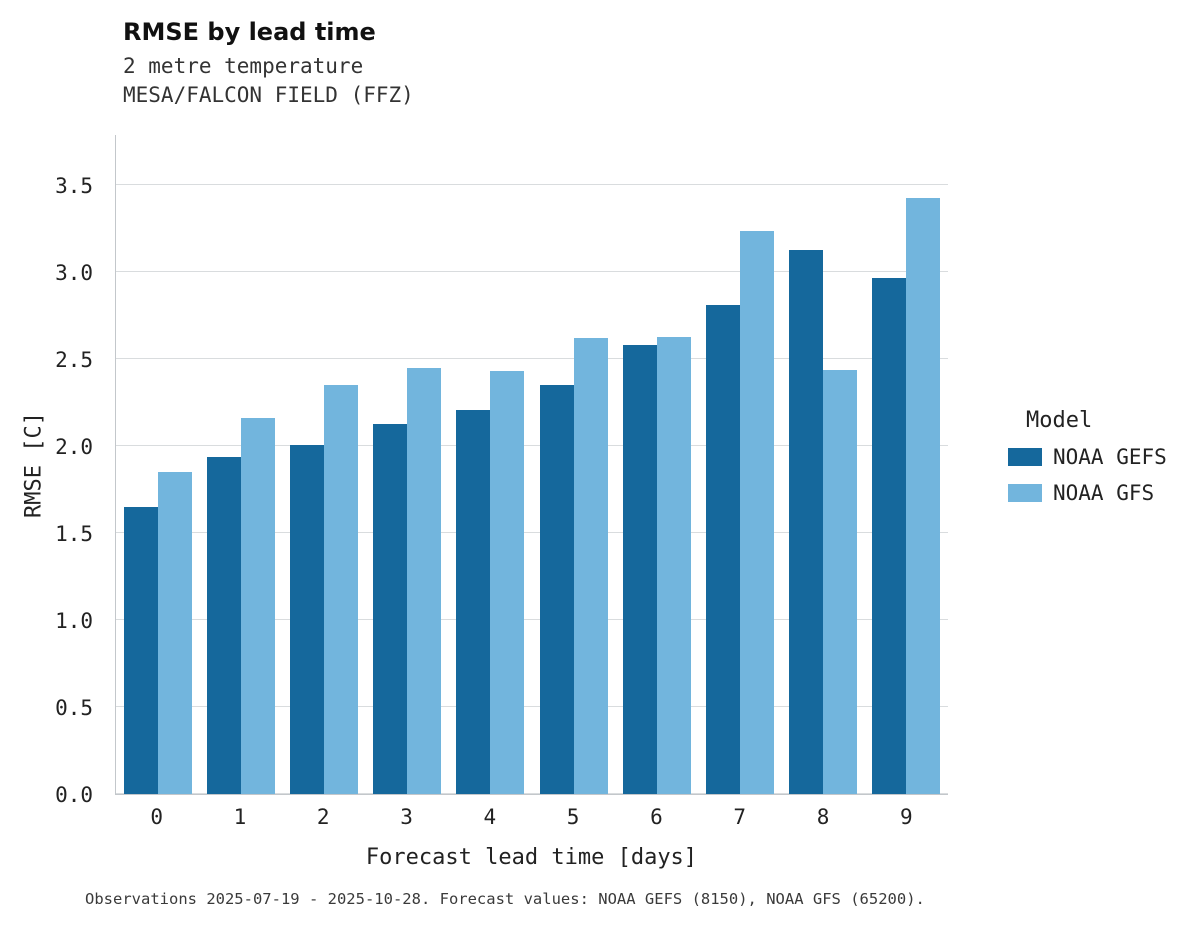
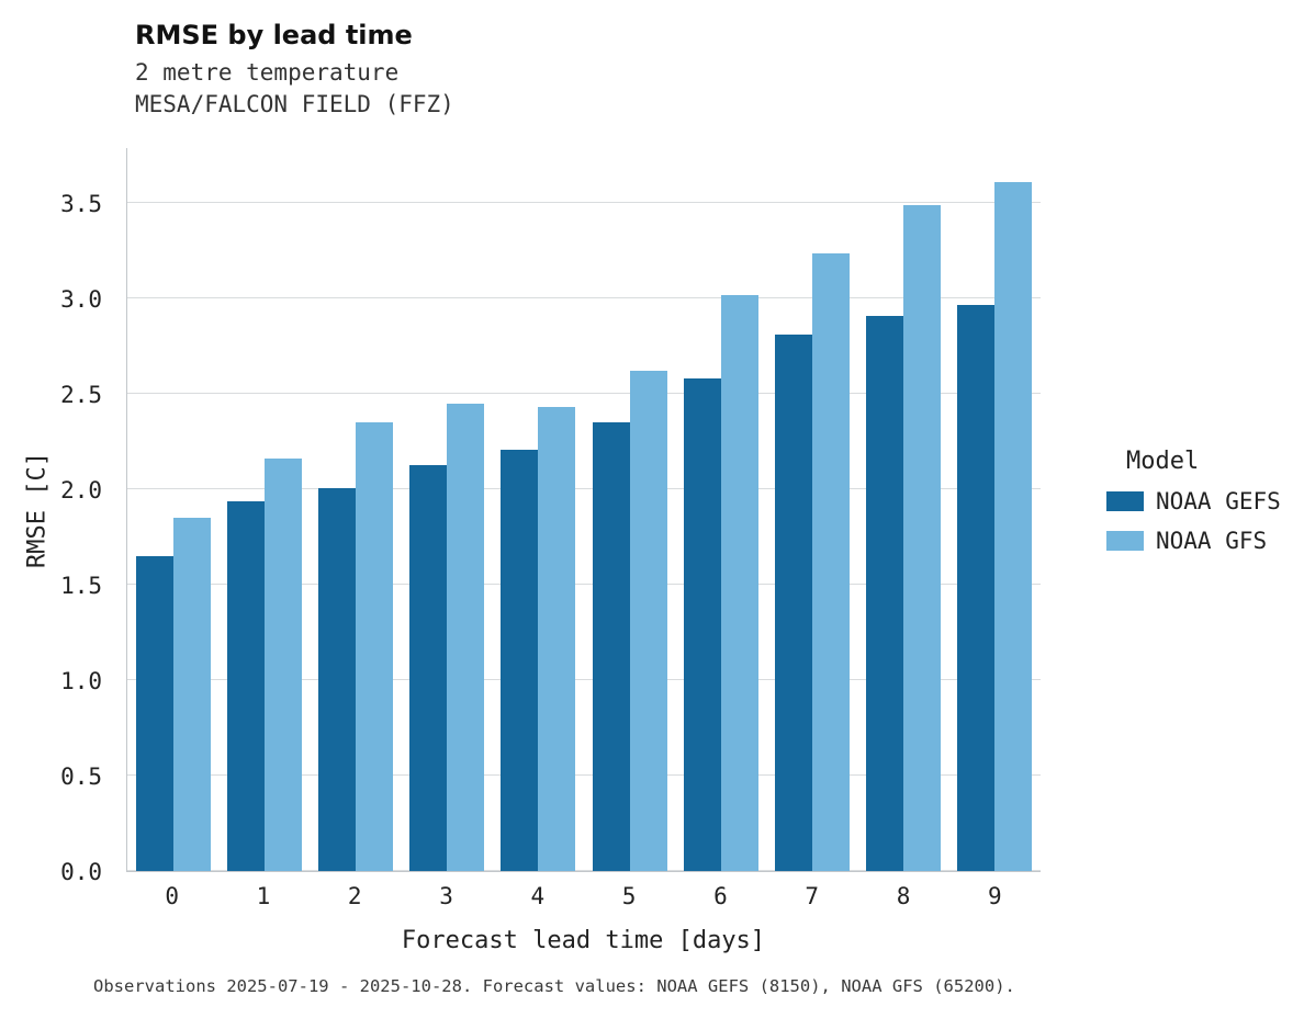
NOAA GFS/6: 2.63 -> 3.02
NOAA GEFS/8: 3.13 -> 2.91
NOAA GFS/8: 2.44 -> 3.49
NOAA GFS/9: 3.43 -> 3.61
